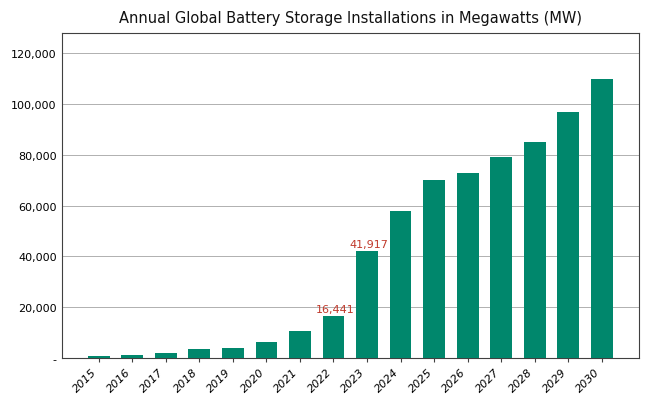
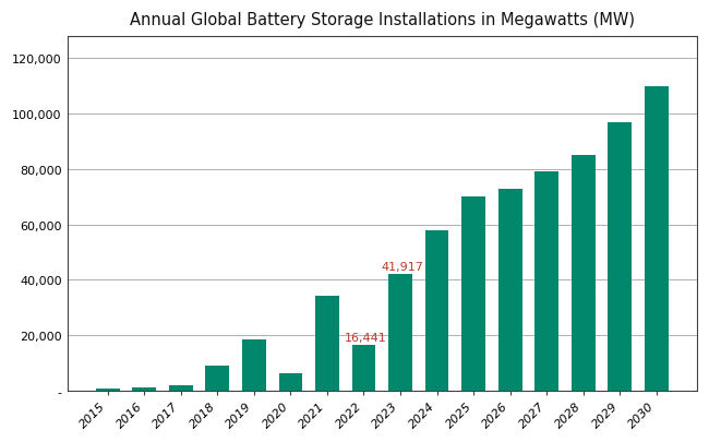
2018: 3,500 -> 9,000
2019: 3,800 -> 18,500
2021: 10,500 -> 34,000
